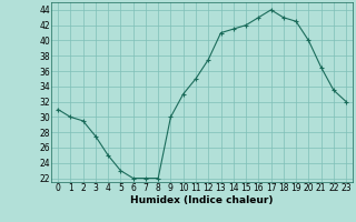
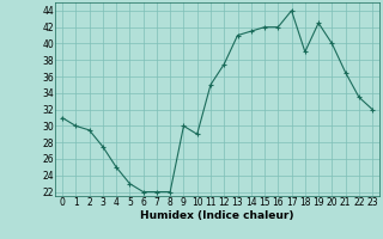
10: 33.0 -> 29.0
16: 43.0 -> 42.0
18: 43.0 -> 39.0
